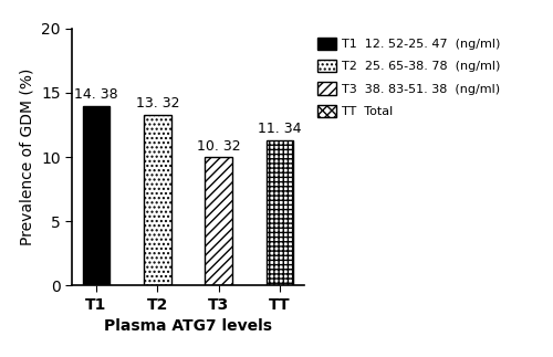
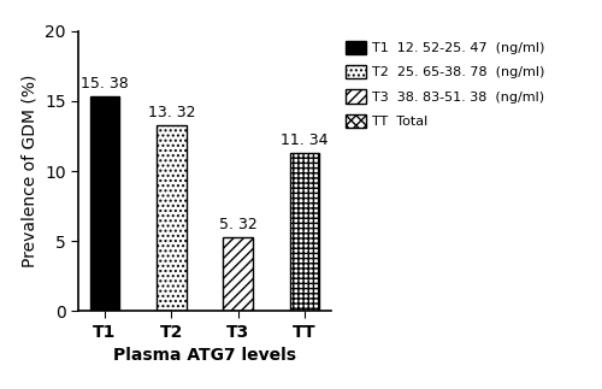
T1: 14. -> 15.
T3: 10. -> 5.
